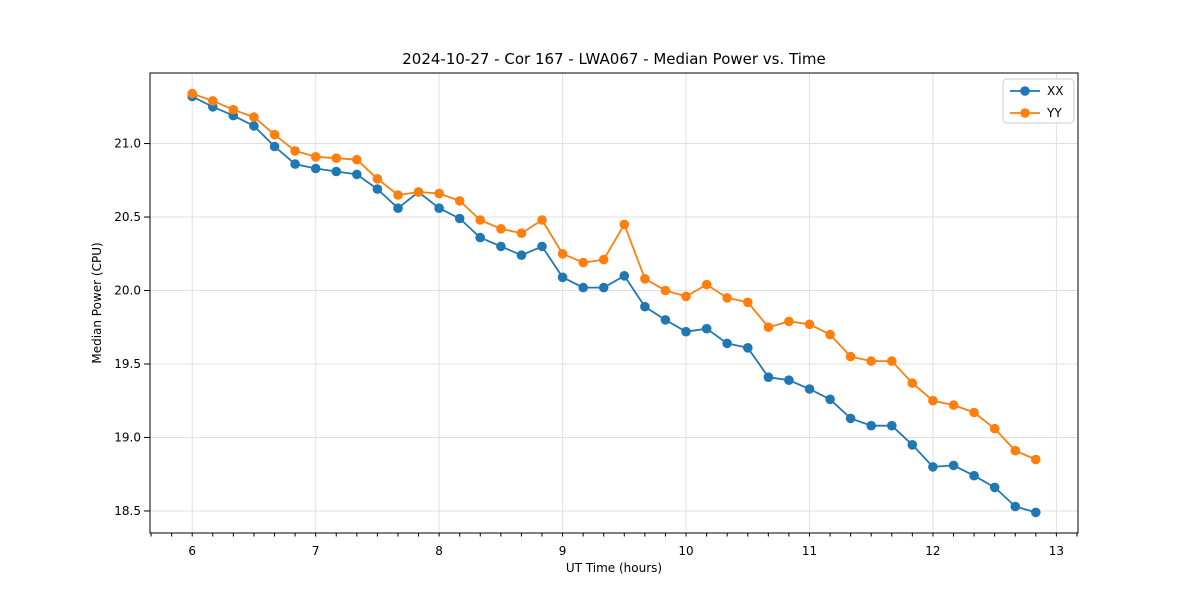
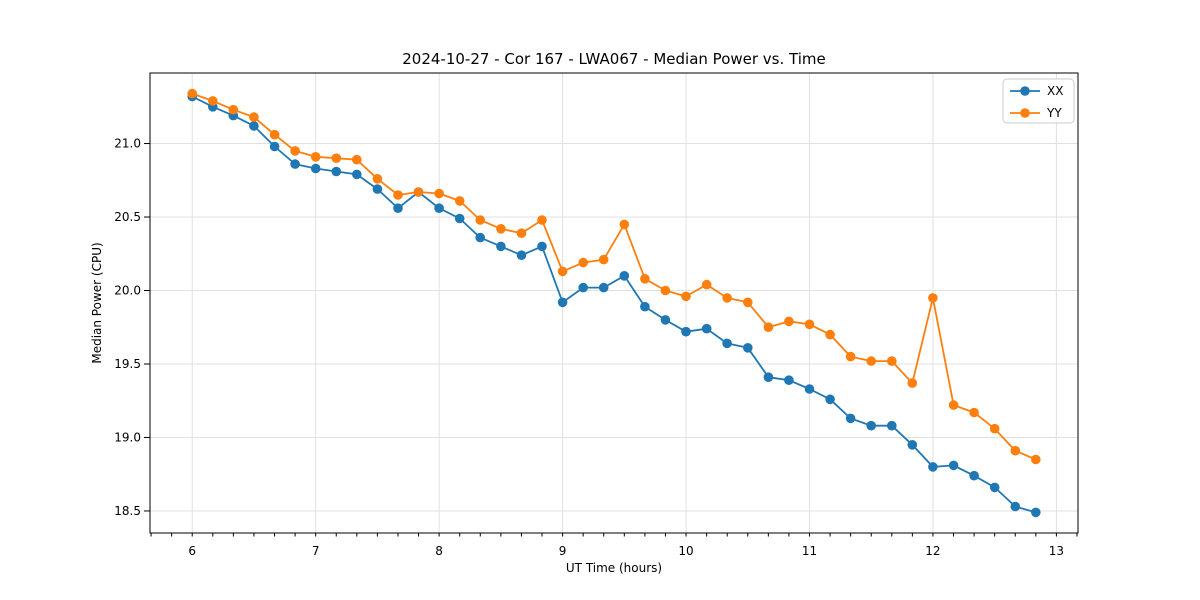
XX/9: 20.09 -> 19.92
YY/9: 20.25 -> 20.13
YY/12: 19.25 -> 19.95
